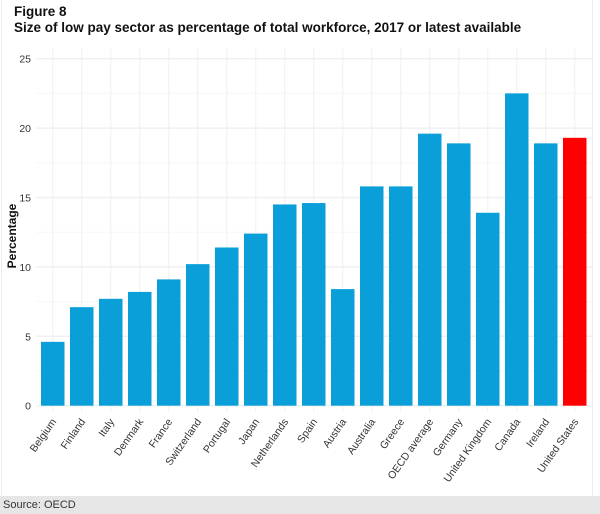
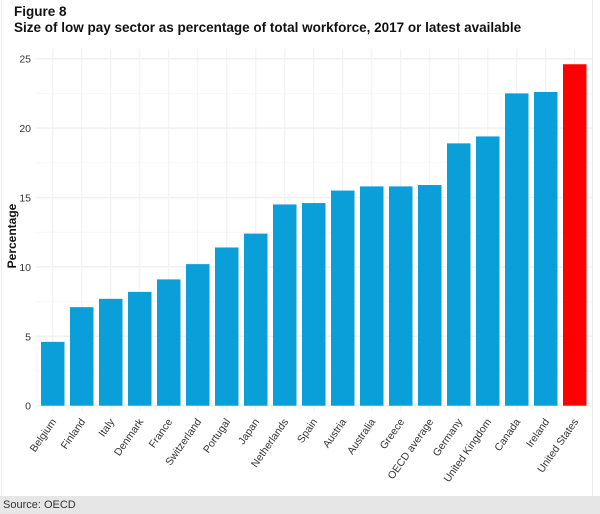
Austria: 8.4 -> 15.5
OECD average: 19.6 -> 15.9
United Kingdom: 13.9 -> 19.4
Ireland: 18.9 -> 22.6
United States: 19.3 -> 24.6
